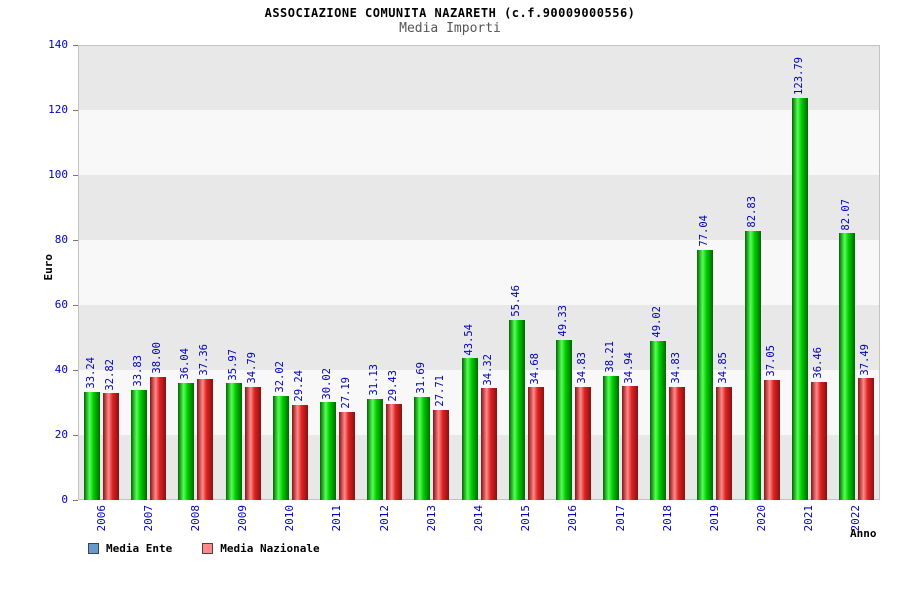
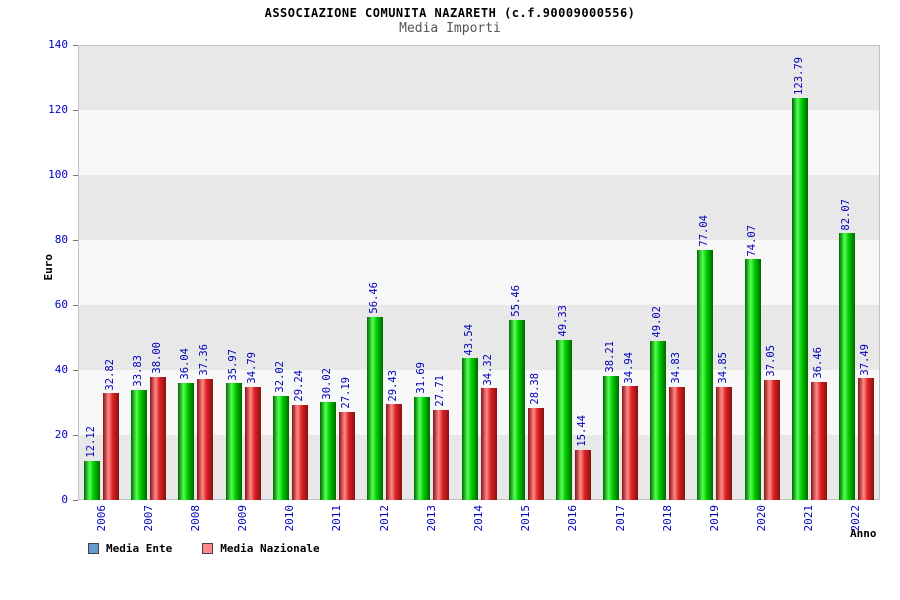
Media Ente/2006: 33.24 -> 12.12
Media Ente/2012: 31.13 -> 56.46
Media Nazionale/2015: 34.68 -> 28.38
Media Nazionale/2016: 34.83 -> 15.44
Media Ente/2020: 82.83 -> 74.07
